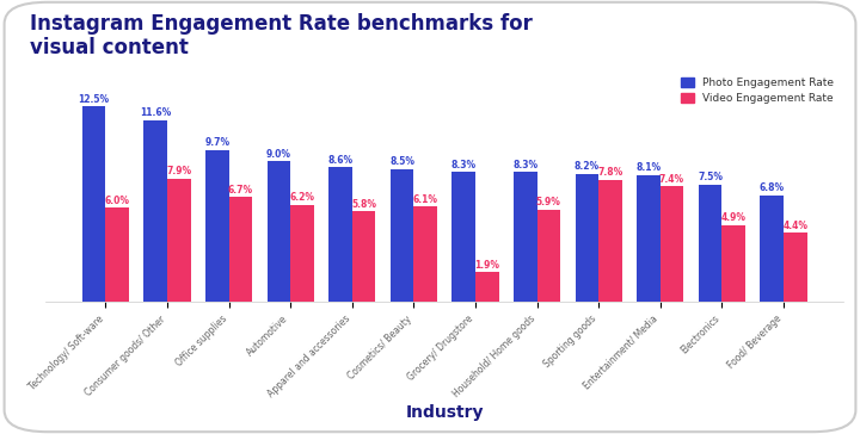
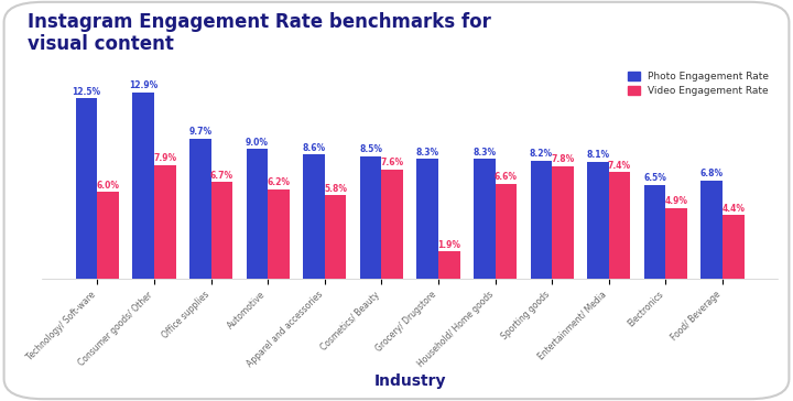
Photo Engagement Rate/Consumer goods/ Other: 11.6% -> 12.9%
Video Engagement Rate/Cosmetics/ Beauty: 6.1% -> 7.6%
Video Engagement Rate/Household/ Home goods: 5.9% -> 6.6%
Photo Engagement Rate/Electronics: 7.5% -> 6.5%
